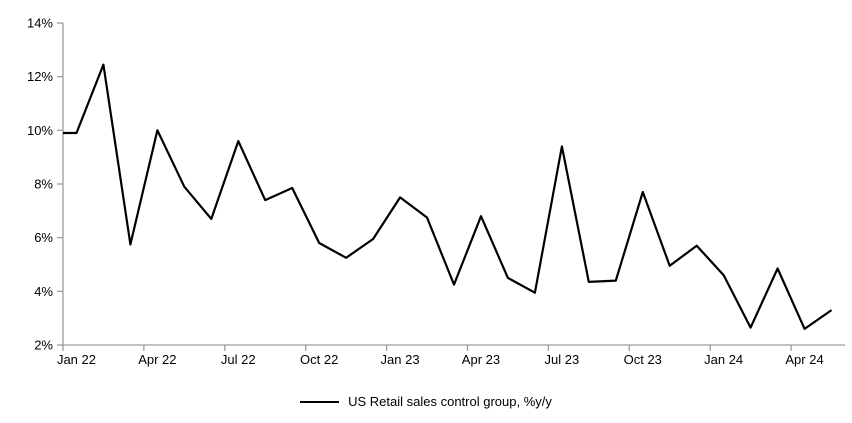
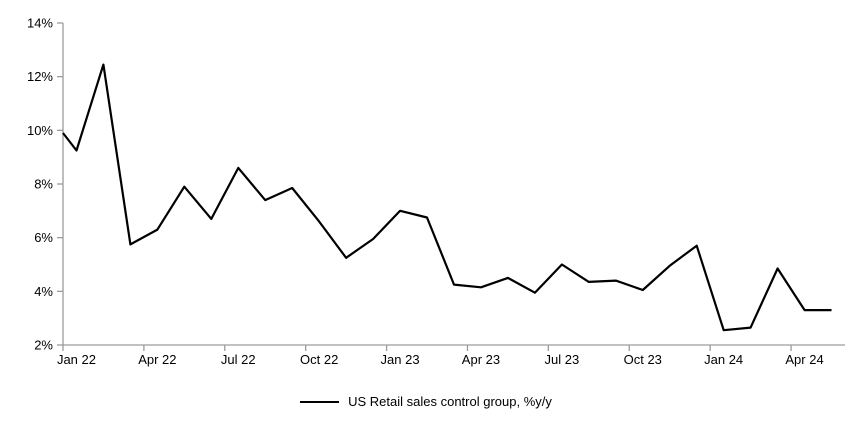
Jan 22: 9.9% -> 9.2%
Apr 22: 10.0% -> 6.3%
Jul 22: 9.6% -> 8.6%
Oct 22: 5.8% -> 6.6%
Jan 23: 7.5% -> 7.0%
Apr 23: 6.8% -> 4.2%
Jul 23: 9.4% -> 5.0%
Oct 23: 7.7% -> 4.0%
Jan 24: 4.6% -> 2.5%
Apr 24: 2.6% -> 3.3%
